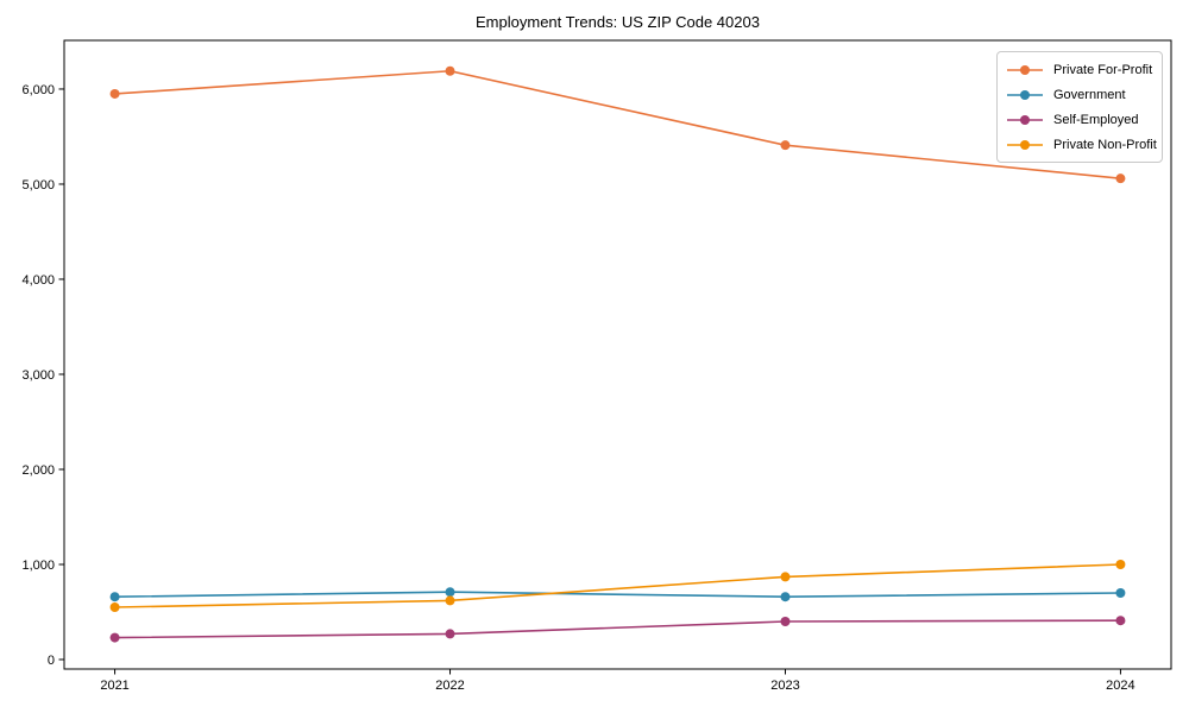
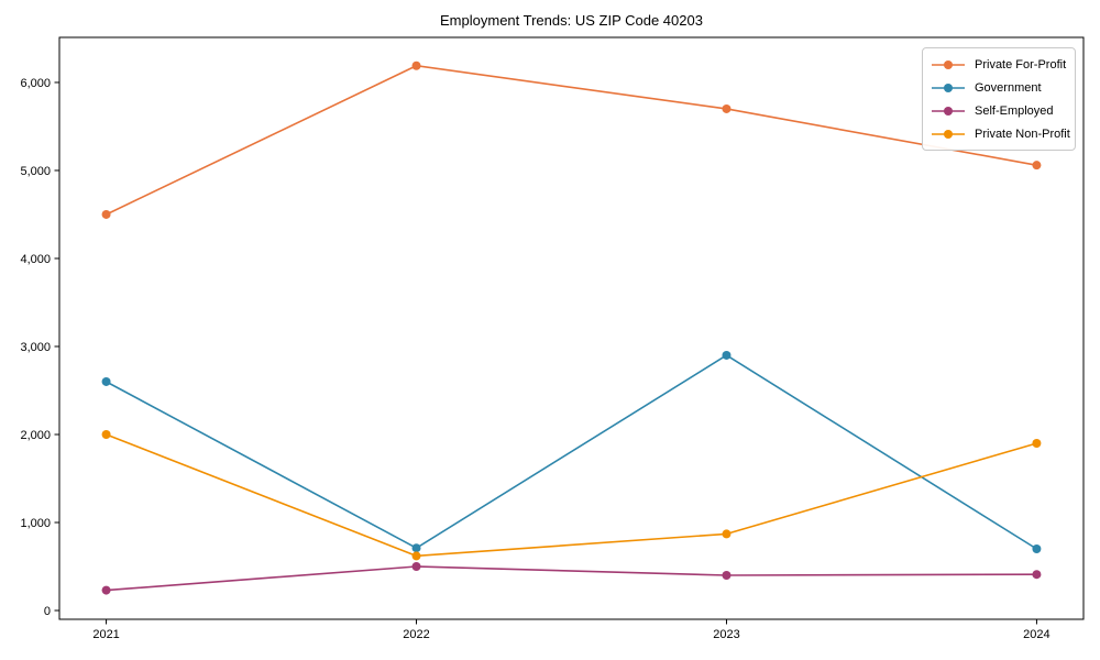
Private For-Profit/2021: 6000 -> 4500
Government/2021: 700 -> 2600
Private Non-Profit/2021: 600 -> 2000
Self-Employed/2022: 300 -> 500
Private For-Profit/2023: 5400 -> 5700
Government/2023: 700 -> 2900
Private Non-Profit/2024: 1000 -> 1900
